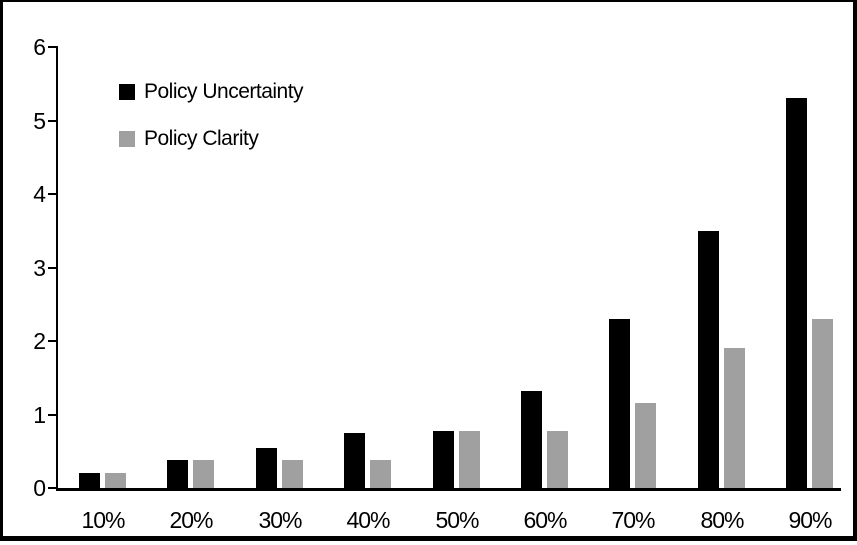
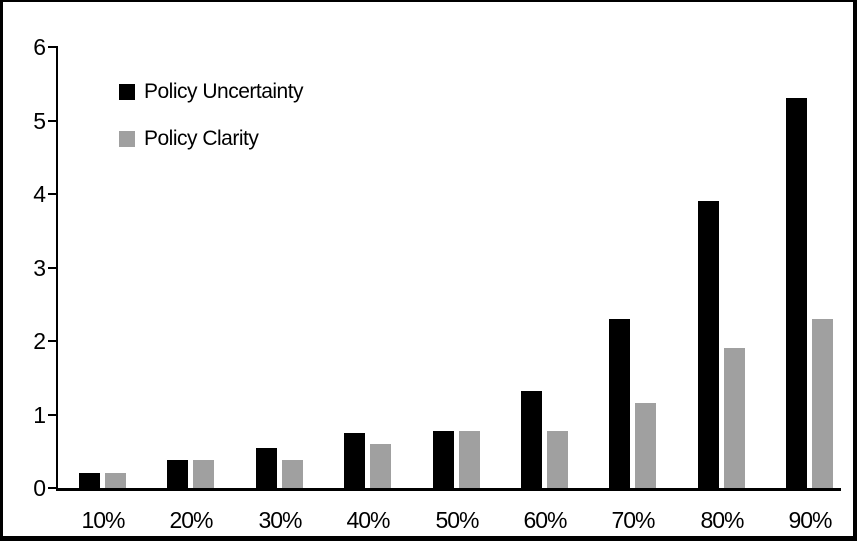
Policy Clarity/40%: 0.4 -> 0.6
Policy Uncertainty/80%: 3.5 -> 3.9
